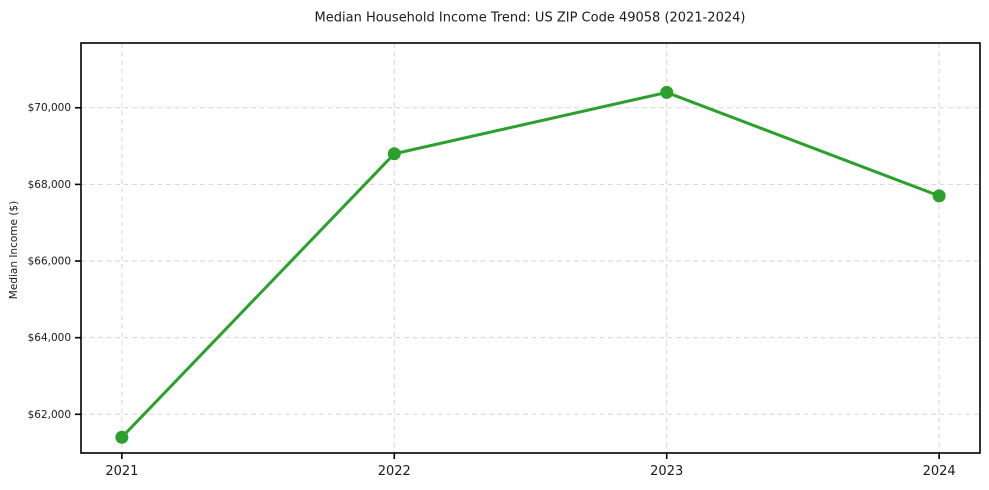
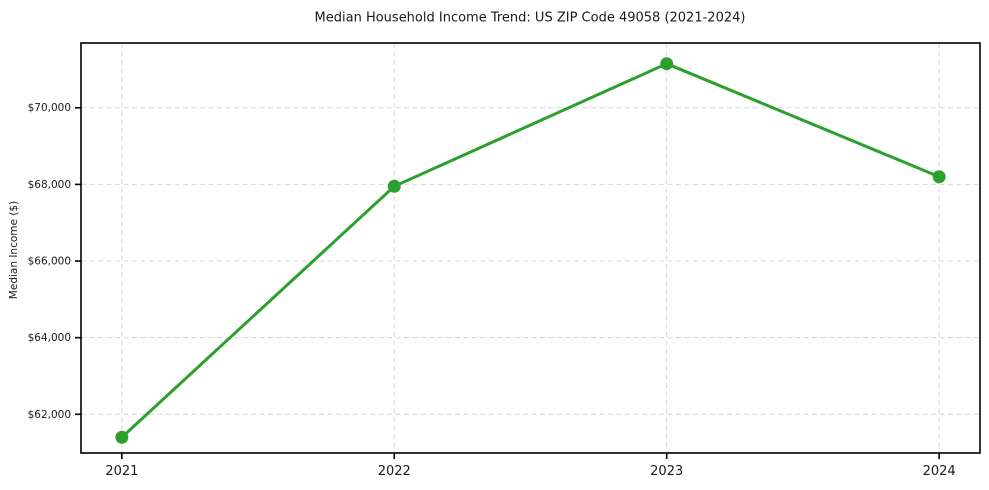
2022: $68800 -> $68000
2023: $70400 -> $71200
2024: $67700 -> $68200
